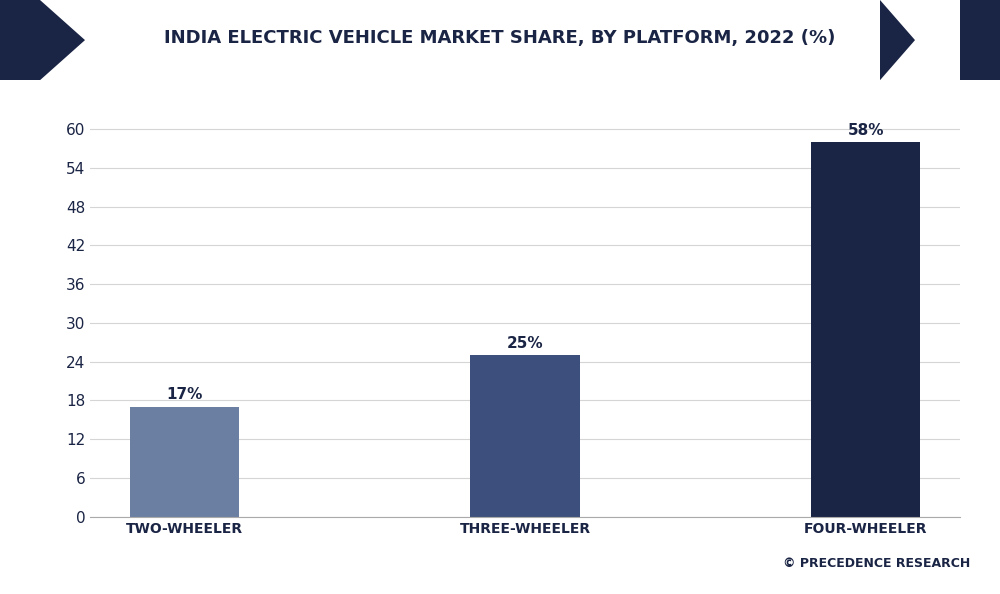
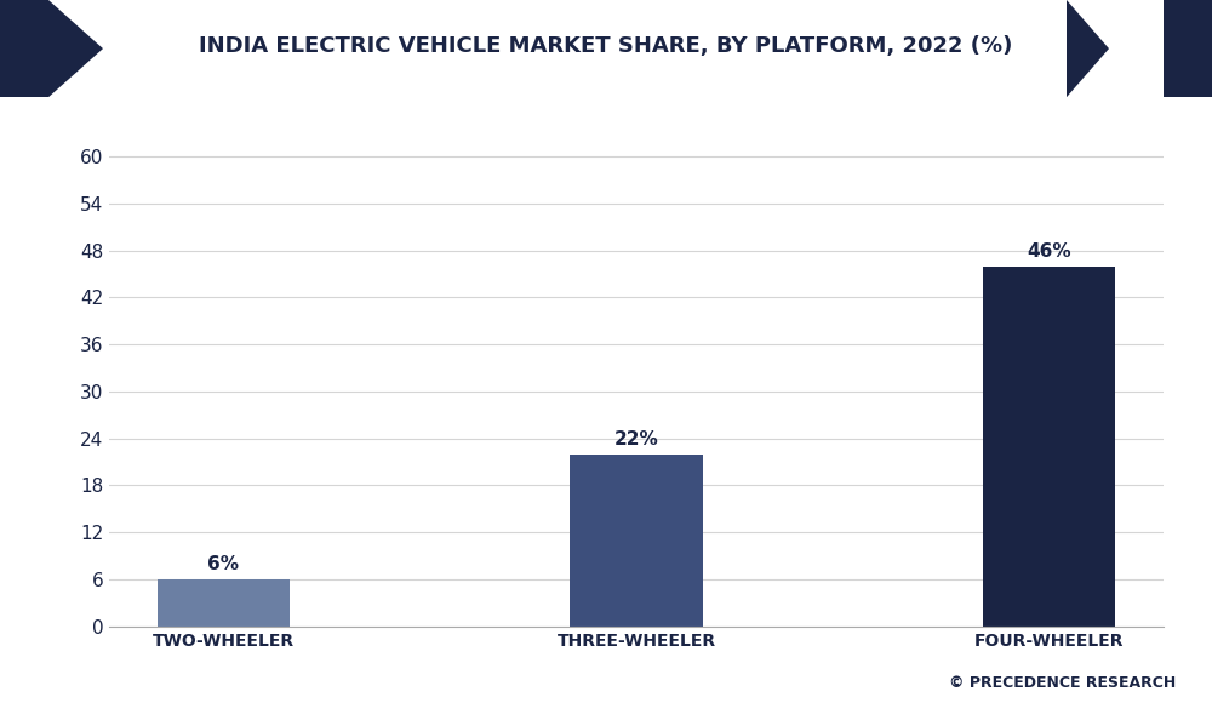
TWO-WHEELER: 17% -> 6%
THREE-WHEELER: 25% -> 22%
FOUR-WHEELER: 58% -> 46%
